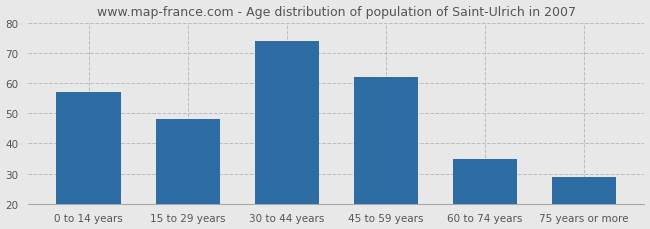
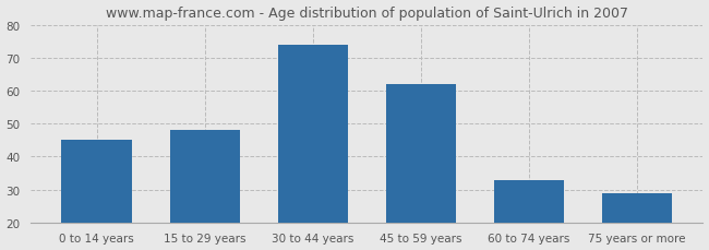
0 to 14 years: 57 -> 45
60 to 74 years: 35 -> 33
